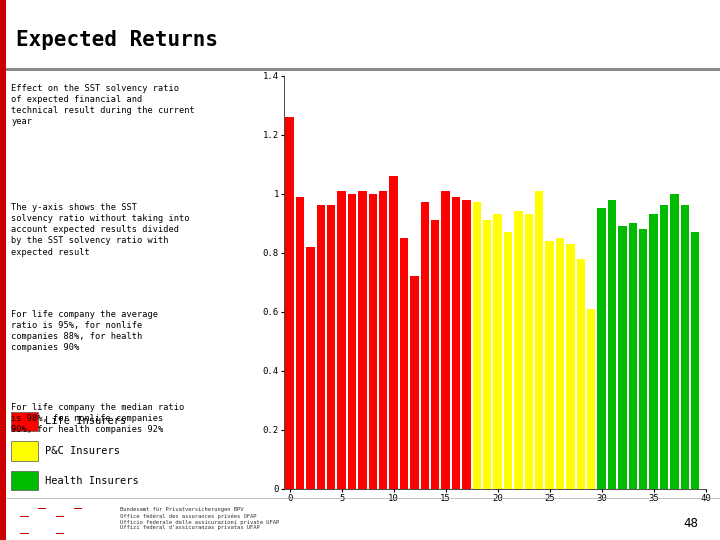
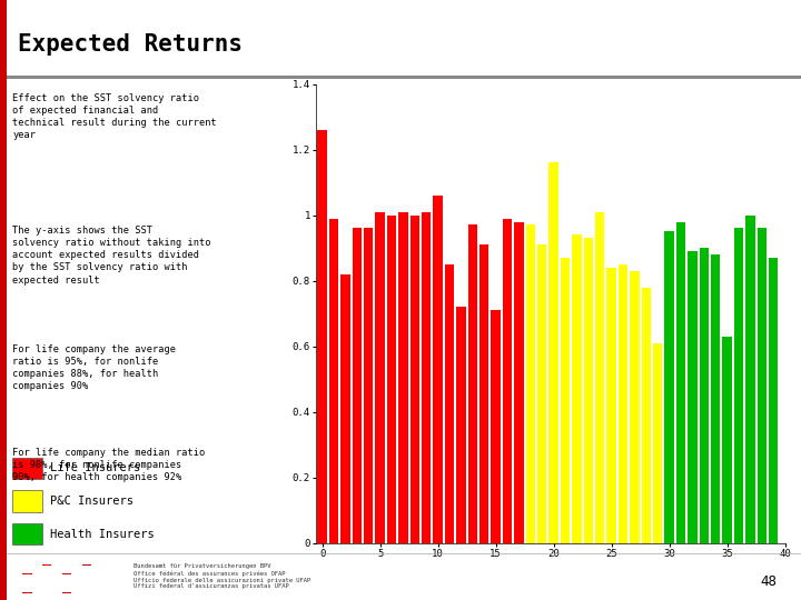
15: 1.01 -> 0.71
20: 0.93 -> 1.16
35: 0.93 -> 0.63
